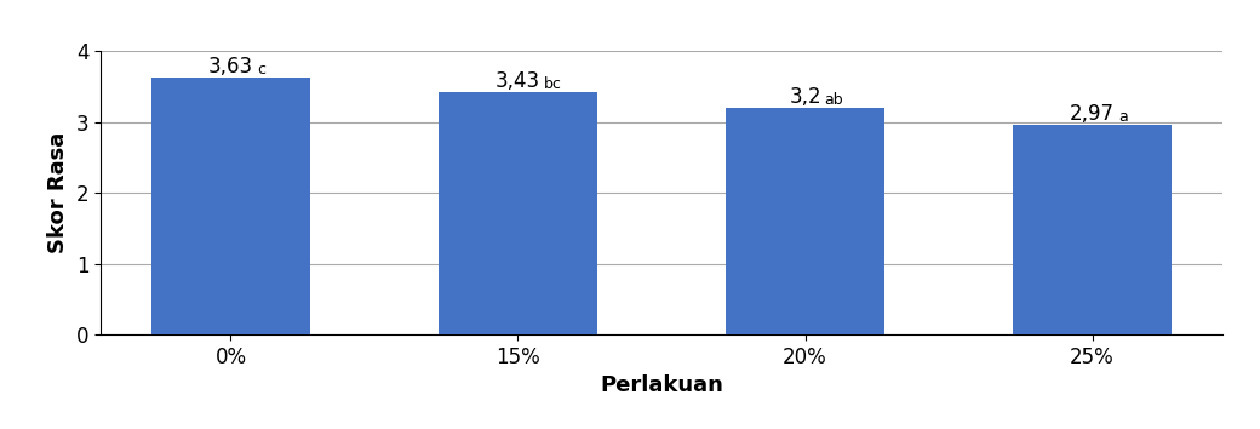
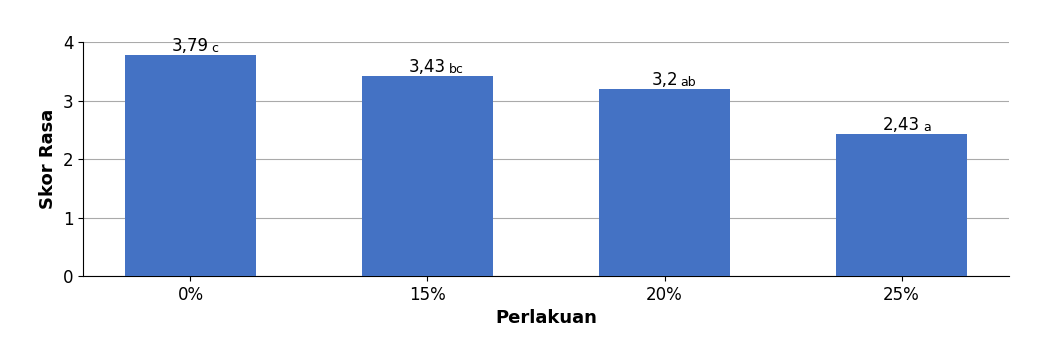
0%: 3,63 -> 3,79
25%: 2,97 -> 2,43
